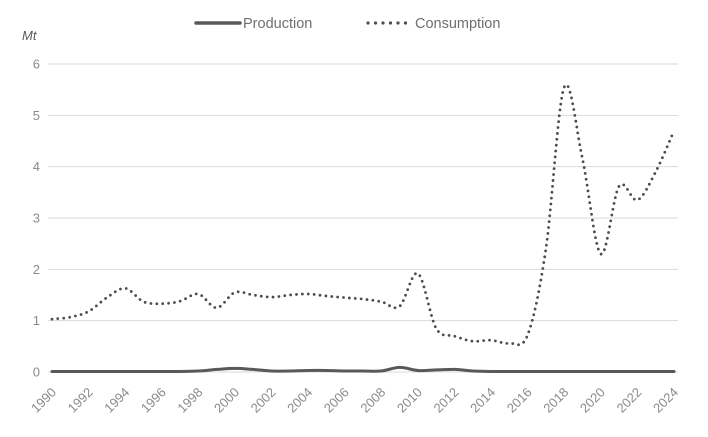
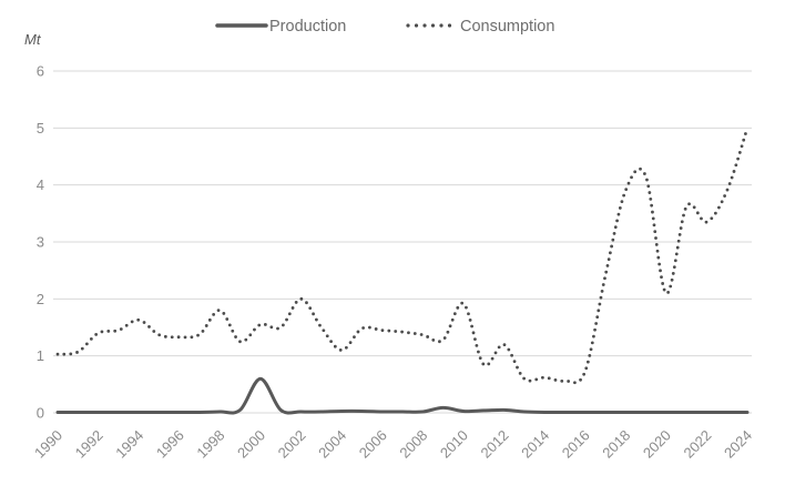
Consumption/1992: 1.2 -> 1.4
Consumption/1998: 1.5 -> 1.8
Production/2000: 0.1 -> 0.6
Consumption/2002: 1.5 -> 2.0
Consumption/2004: 1.5 -> 1.1
Consumption/2012: 0.7 -> 1.2
Consumption/2018: 5.5 -> 3.9
Consumption/2020: 2.3 -> 2.1
Consumption/2024: 4.7 -> 5.0
